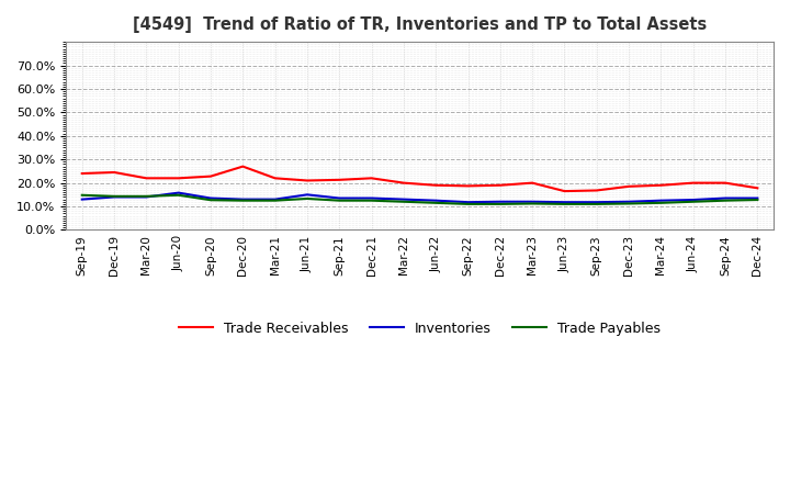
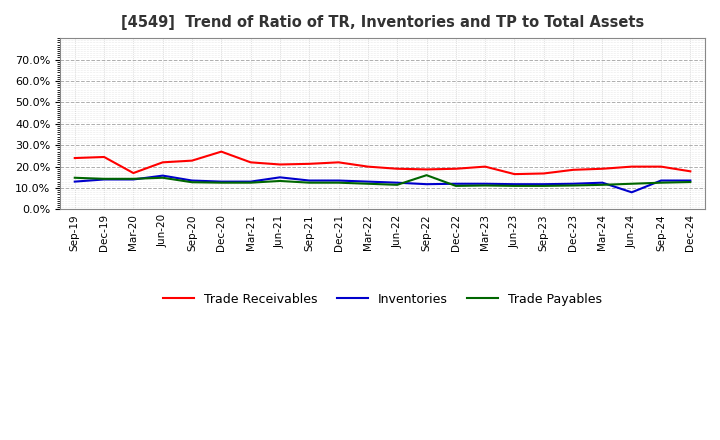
Trade Receivables/Mar-20: 22.0% -> 17.0%
Trade Payables/Sep-22: 11.0% -> 16.0%
Inventories/Jun-24: 12.8% -> 8.0%
